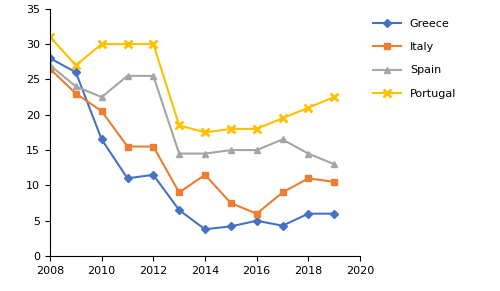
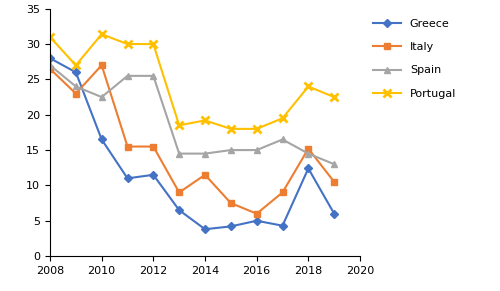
Italy/2010: 20.5 -> 27.0
Portugal/2010: 30.0 -> 31.4
Portugal/2014: 17.5 -> 19.2
Greece/2018: 6.0 -> 12.4
Italy/2018: 11.0 -> 15.2
Portugal/2018: 21.0 -> 24.0
